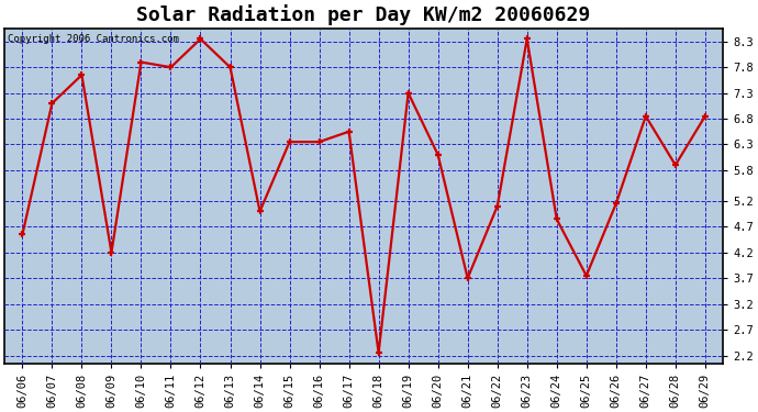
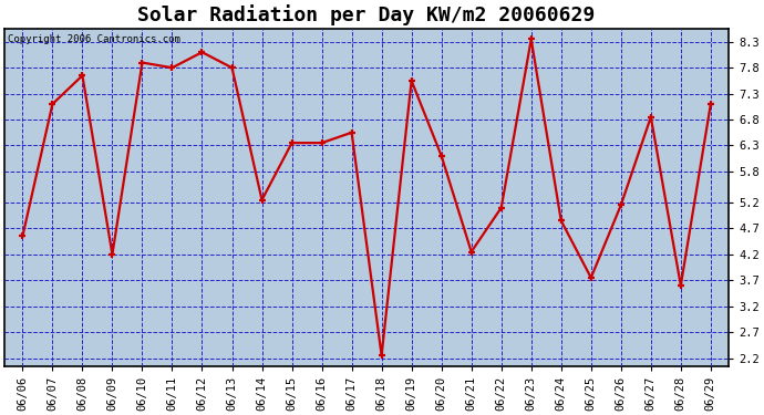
06/12: 8.35 -> 8.10
06/14: 5.00 -> 5.25
06/19: 7.30 -> 7.55
06/21: 3.70 -> 4.25
06/28: 5.90 -> 3.60
06/29: 6.85 -> 7.10
